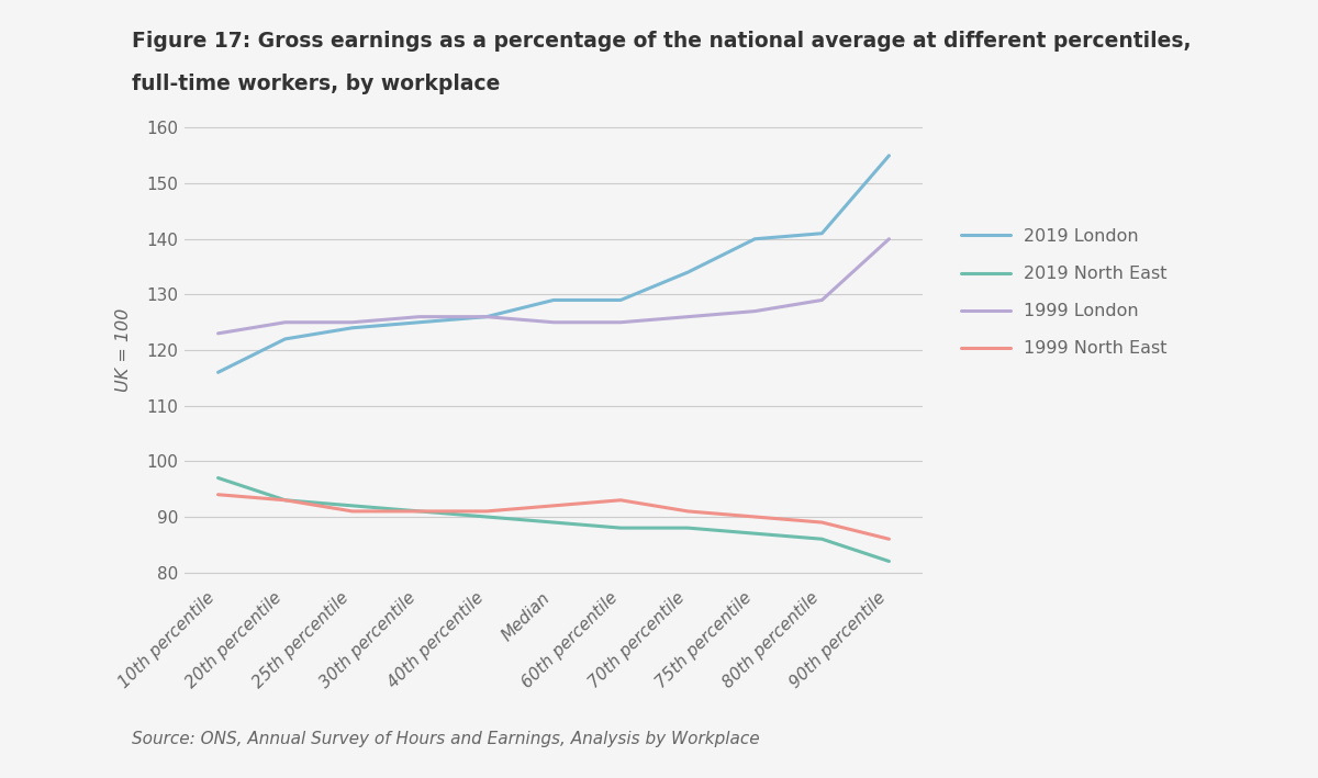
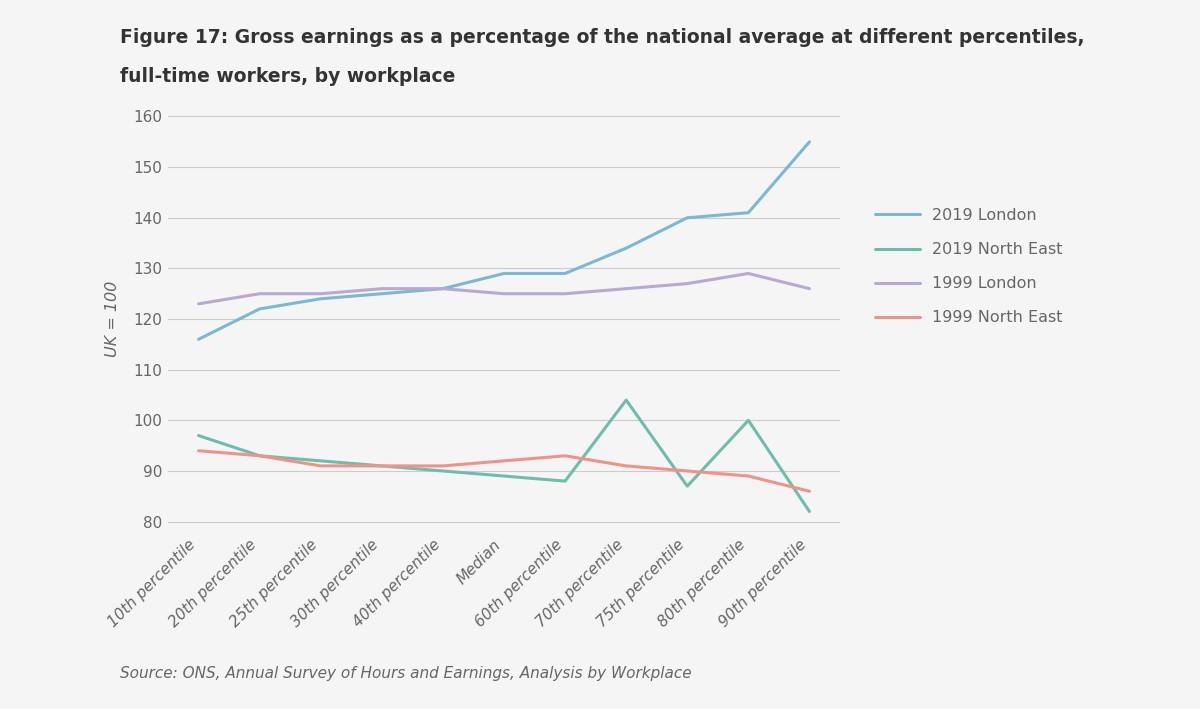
2019 North East/70th percentile: 88 -> 104
2019 North East/80th percentile: 86 -> 100
1999 London/90th percentile: 140 -> 126
